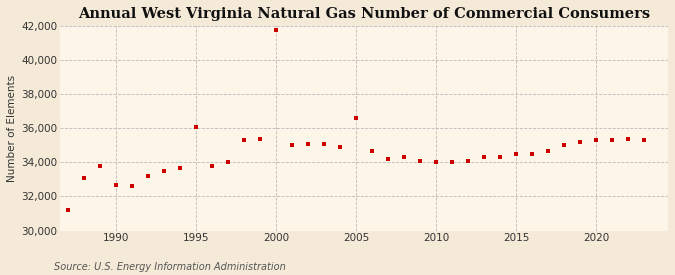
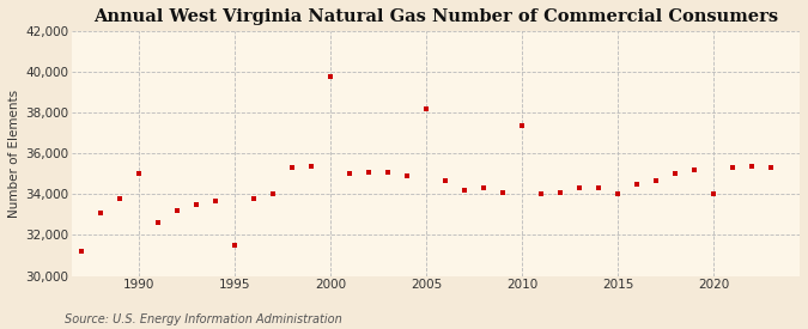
1990: 32,700 -> 35,000
1995: 36,100 -> 31,500
2000: 41,800 -> 39,800
2005: 36,600 -> 38,200
2010: 34,000 -> 37,400
2015: 34,500 -> 34,000
2020: 35,300 -> 34,000
